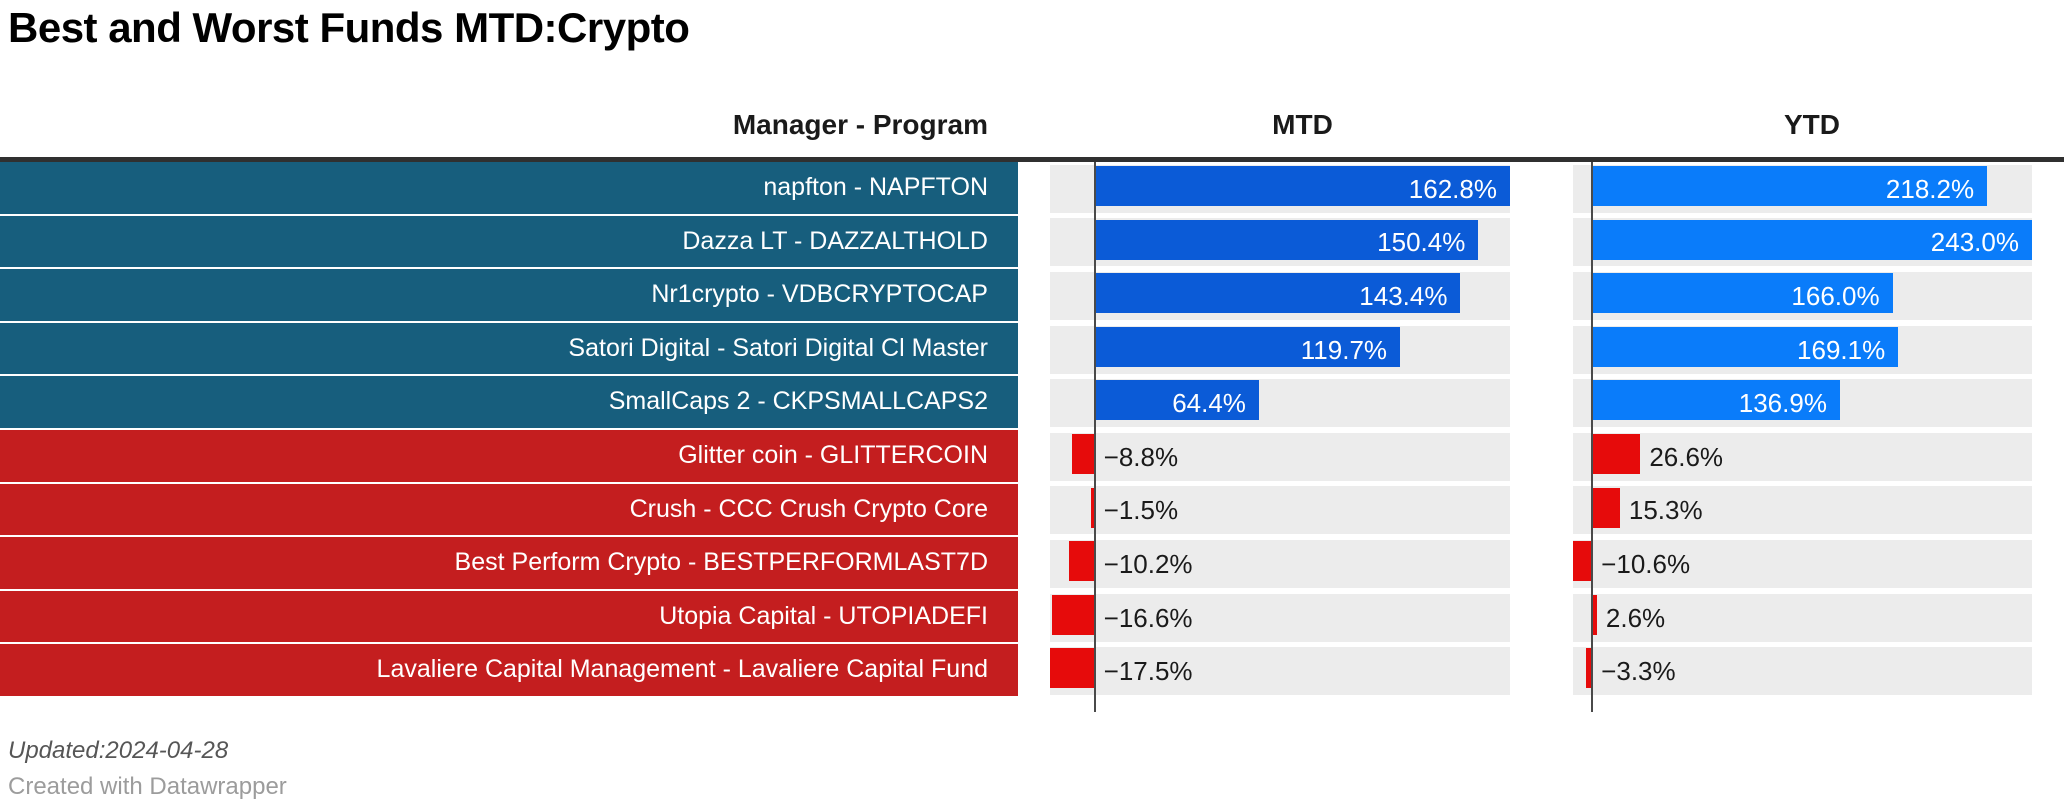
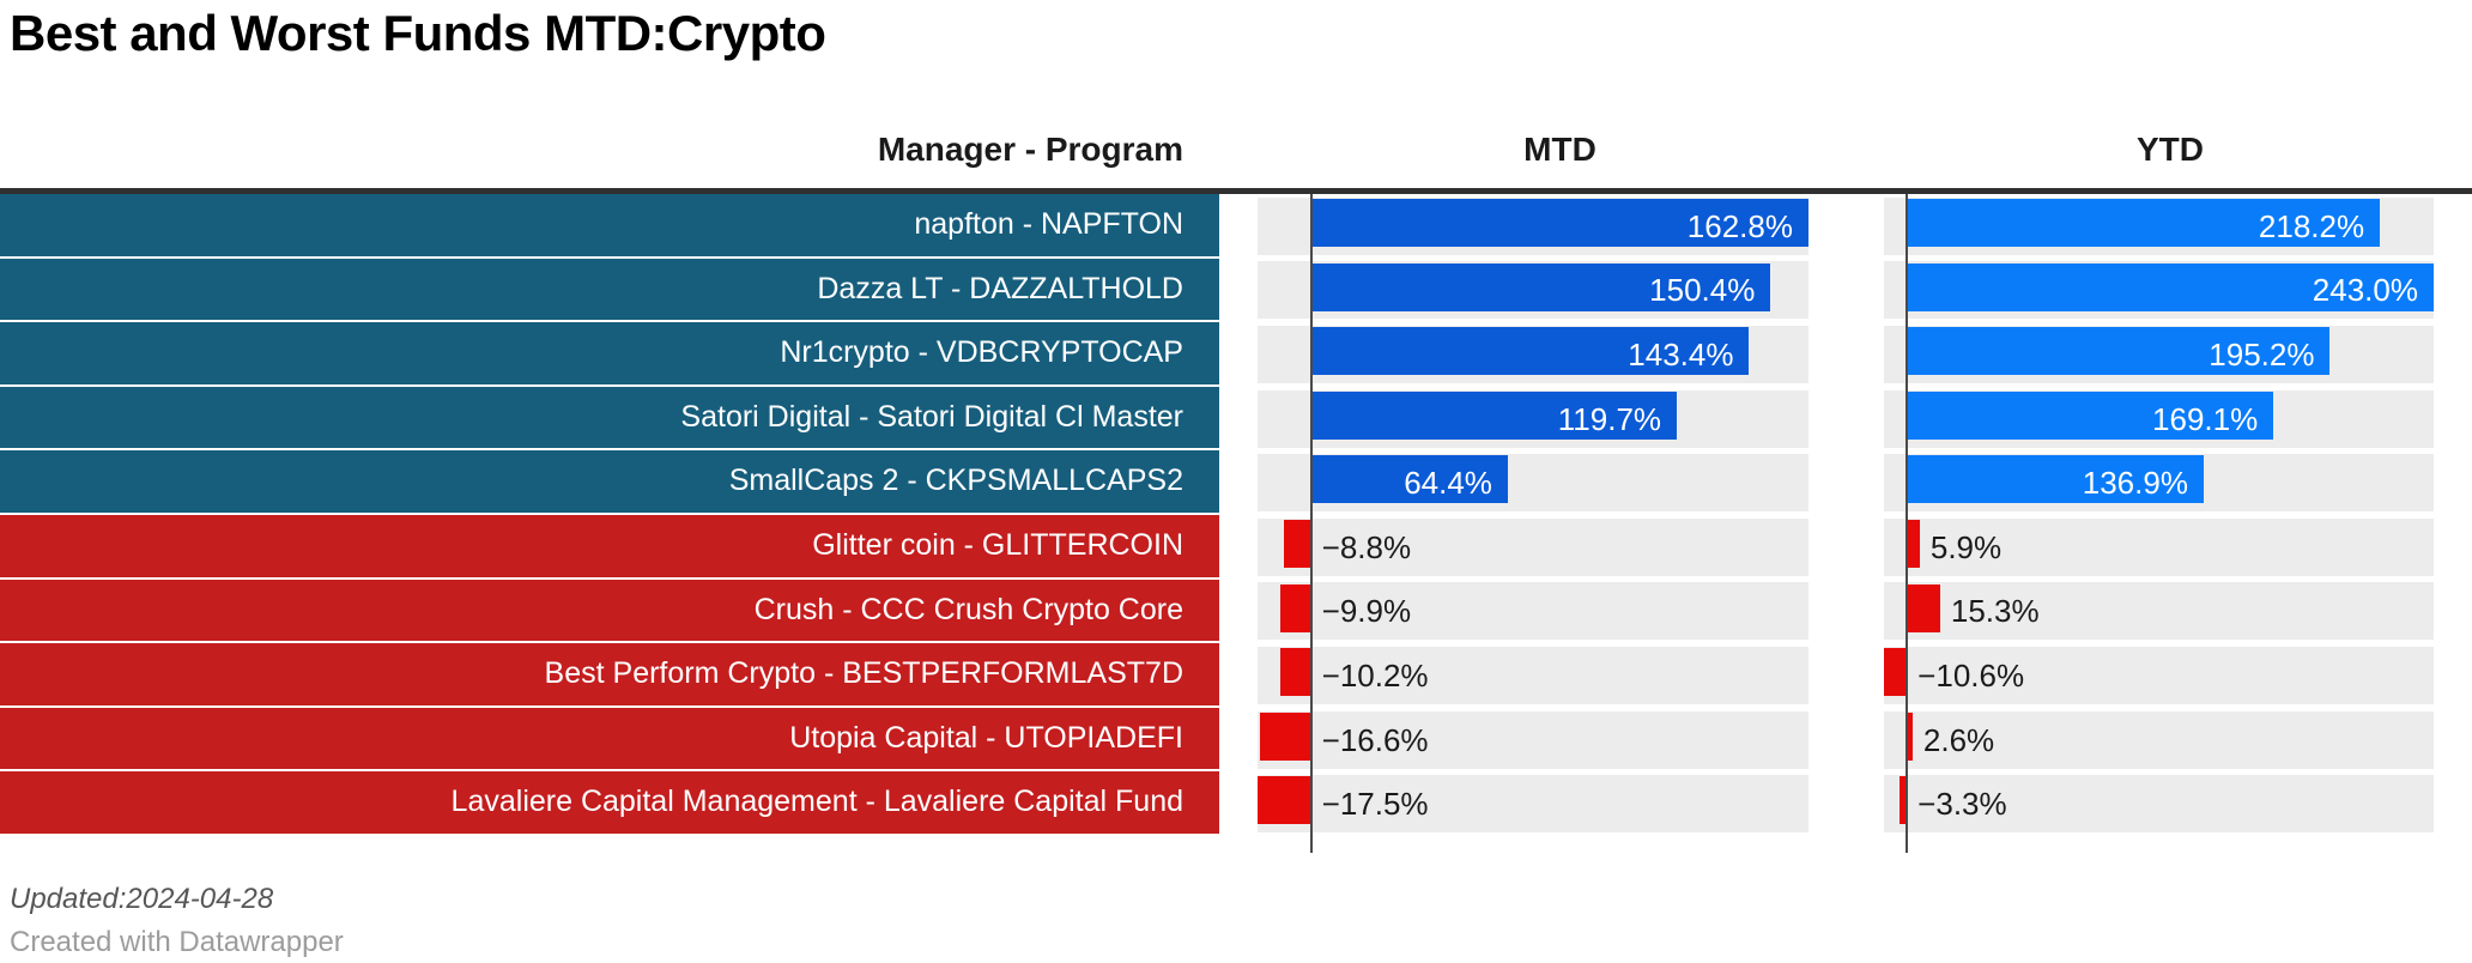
YTD/Nr1crypto - VDBCRYPTOCAP: 166.0% -> 195.2%
YTD/Glitter coin - GLITTERCOIN: 26.6% -> 5.9%
MTD/Crush - CCC Crush Crypto Core: −1.5% -> −9.9%
